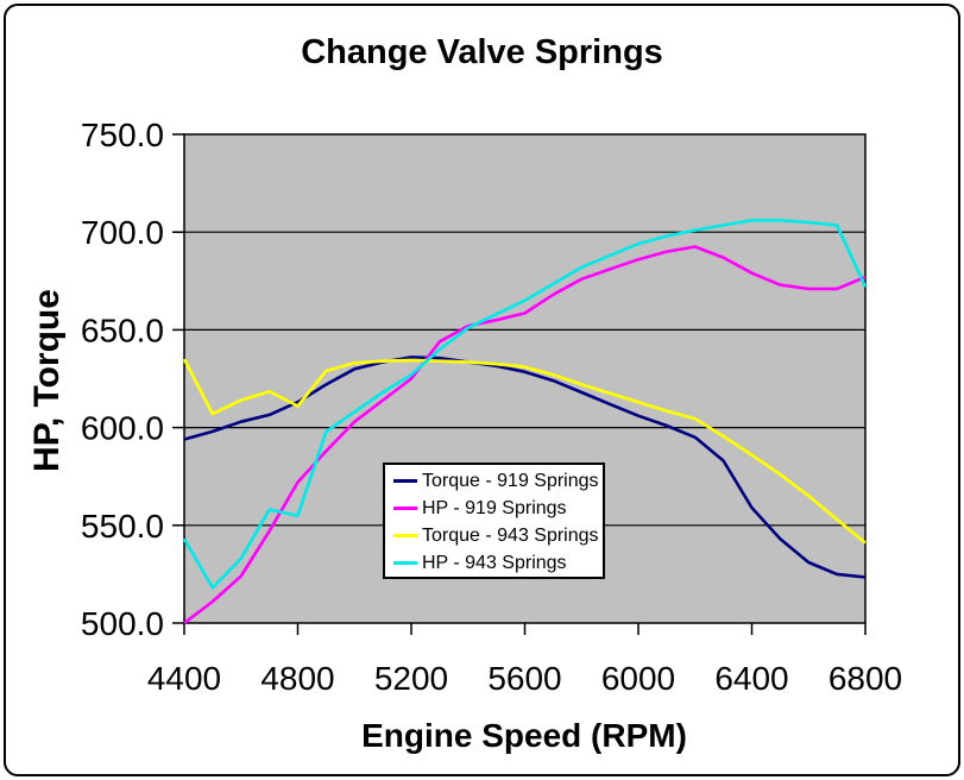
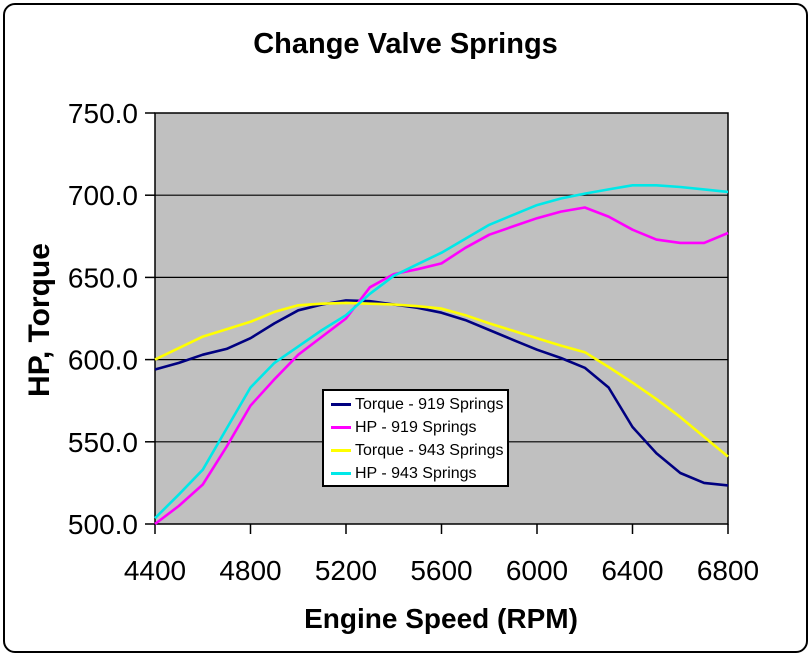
Torque - 943 Springs/4400: 635 -> 600
HP - 943 Springs/4400: 543 -> 504
Torque - 943 Springs/4800: 611 -> 623
HP - 943 Springs/4800: 555 -> 583
HP - 943 Springs/6800: 672 -> 702
